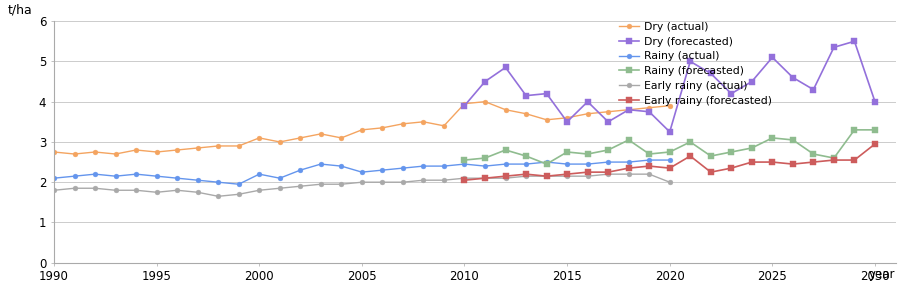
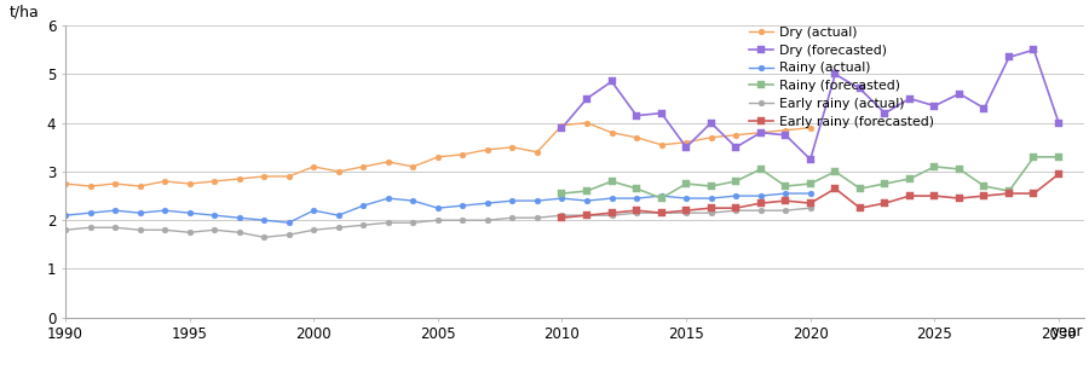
Early rainy (actual)/2020: 2.00 -> 2.25
Dry (forecasted)/2025: 5.10 -> 4.35
